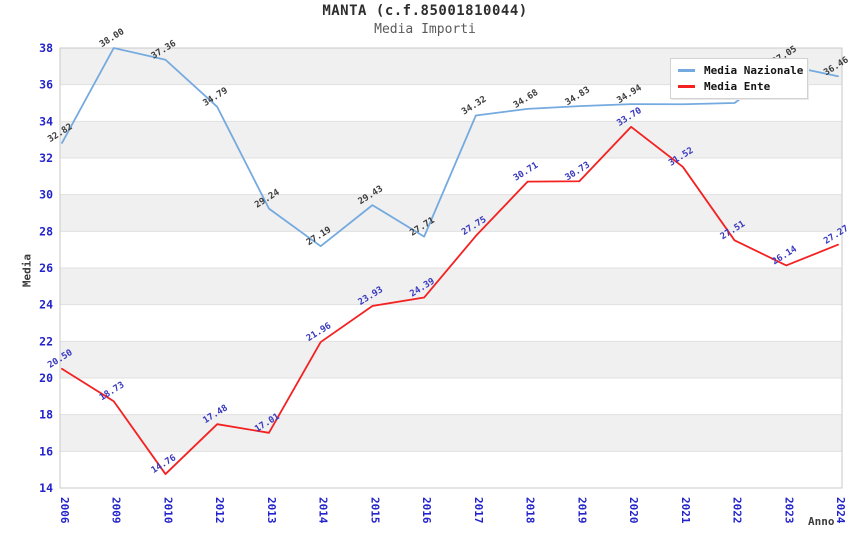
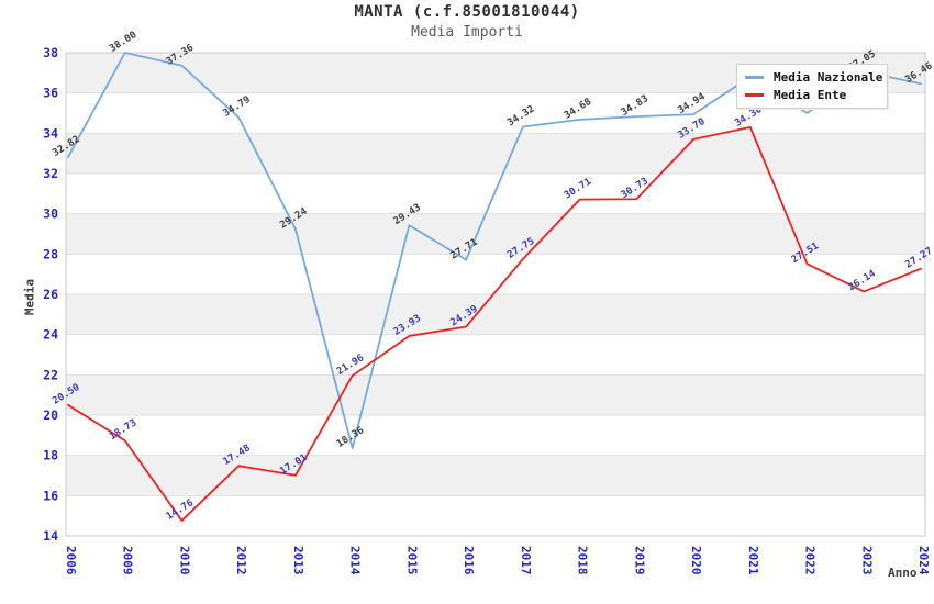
Media Nazionale/2014: 27.19 -> 18.36
Media Nazionale/2021: 34.9 -> 36.8
Media Ente/2021: 31.52 -> 34.30
